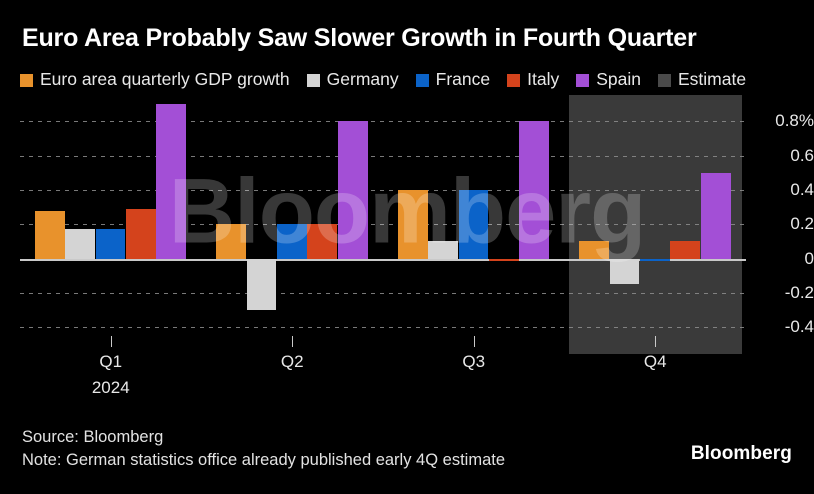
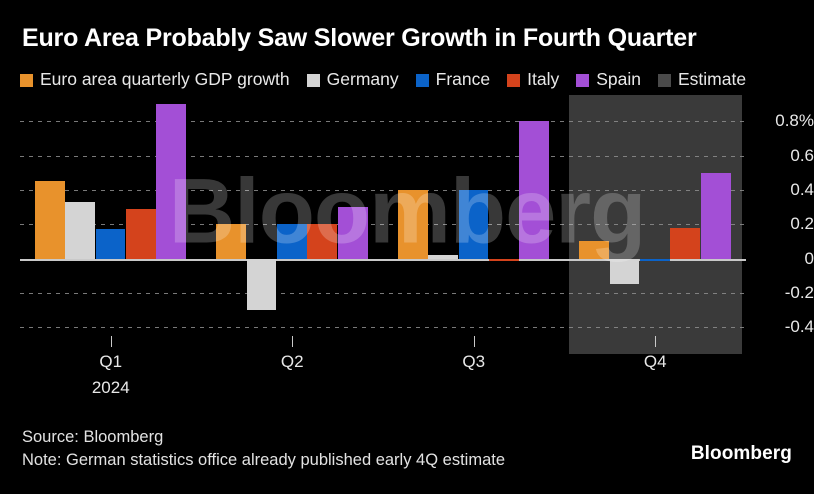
Euro area quarterly GDP growth/Q1: 0.28% -> 0.45%
Germany/Q1: 0.17% -> 0.33%
Spain/Q2: 0.8% -> 0.3%
Germany/Q3: 0.10% -> 0.02%
Italy/Q4: 0.10% -> 0.18%
